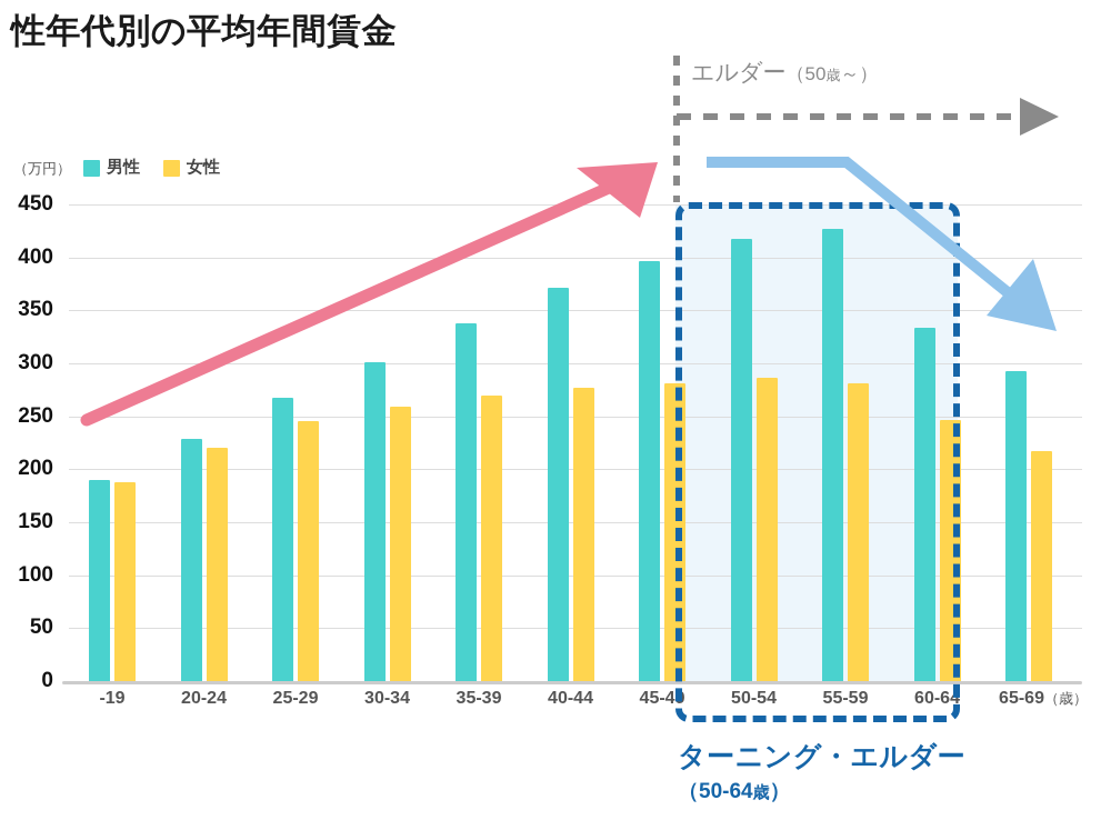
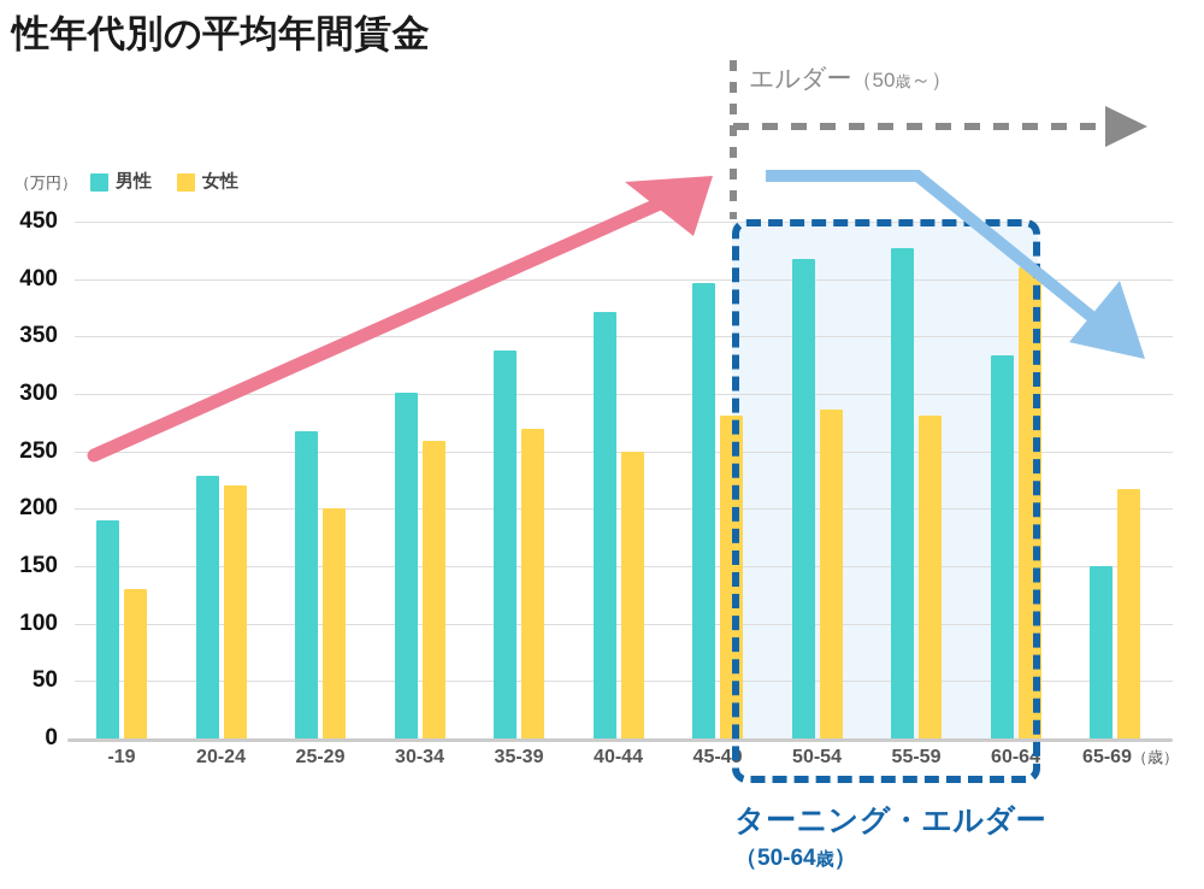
女性/-19: 190 -> 130
女性/25-29: 240 -> 200
女性/40-44: 280 -> 250
女性/60-64: 250 -> 410
男性/65-69: 290 -> 150
